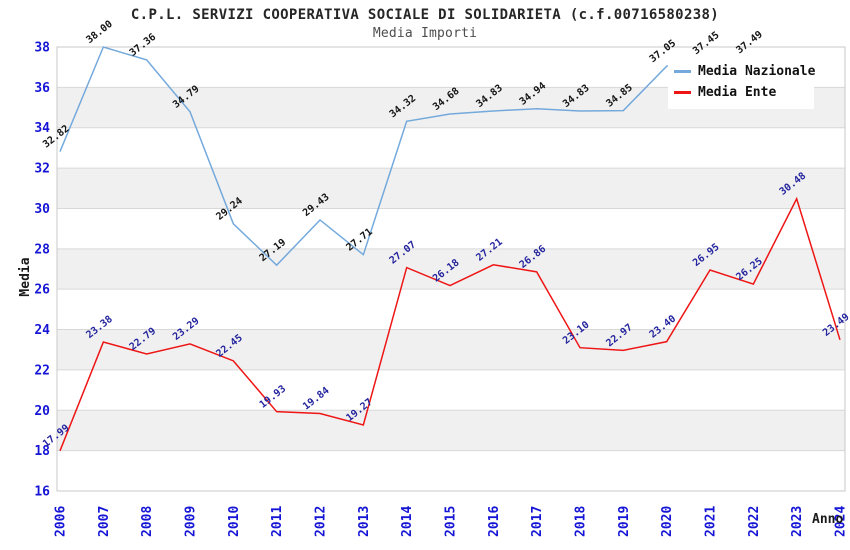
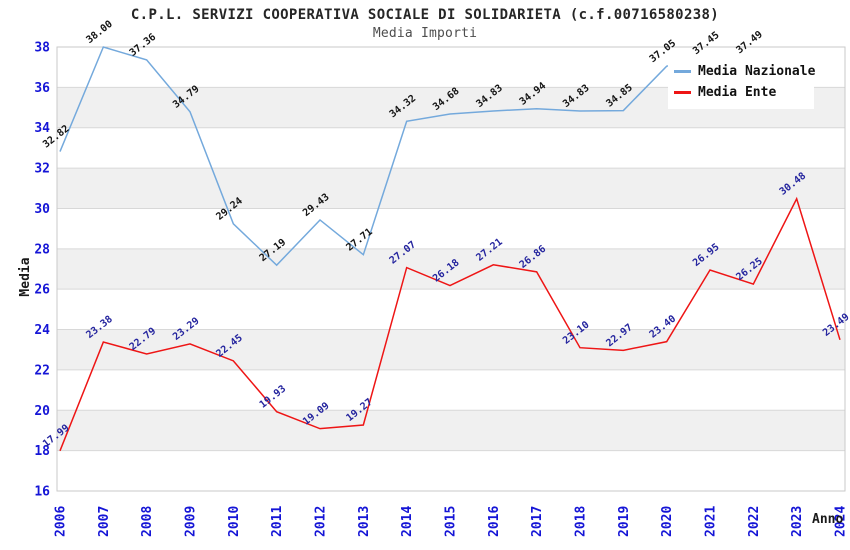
Media Ente/2012: 19.84 -> 19.09
